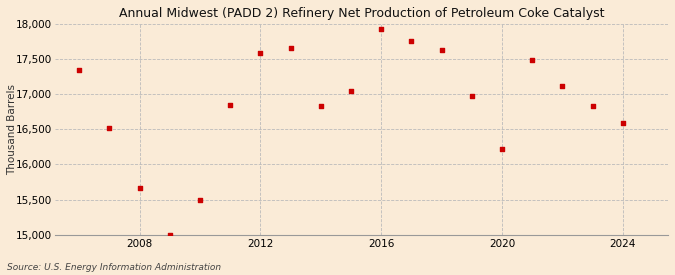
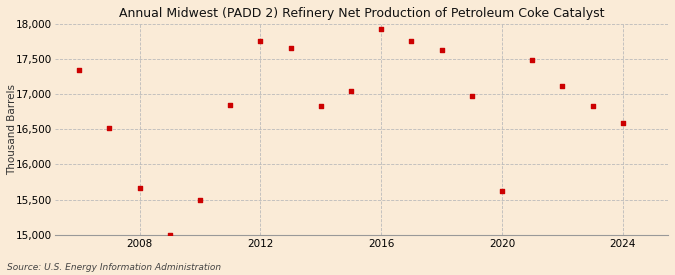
2012: 17,580 -> 17,750
2020: 16,220 -> 15,620
